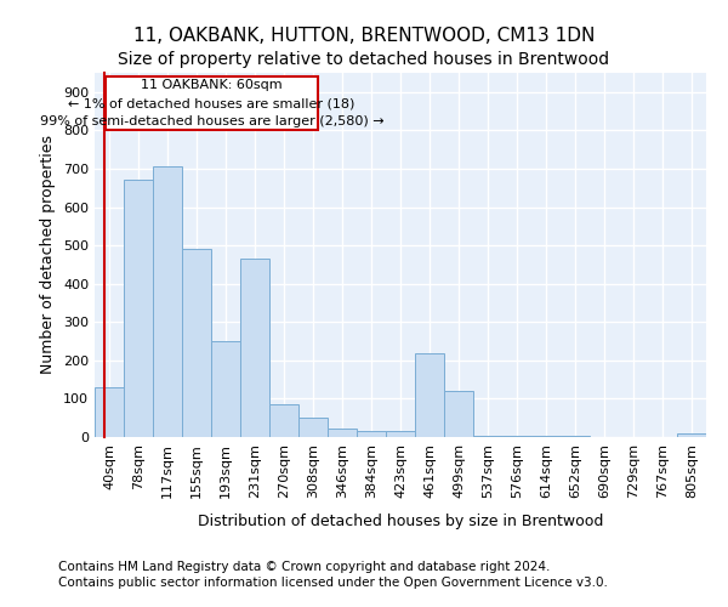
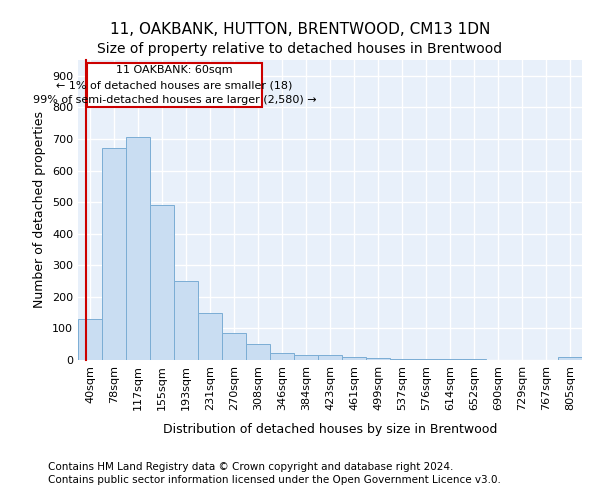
231sqm: 465 -> 150
461sqm: 220 -> 10
499sqm: 120 -> 7
